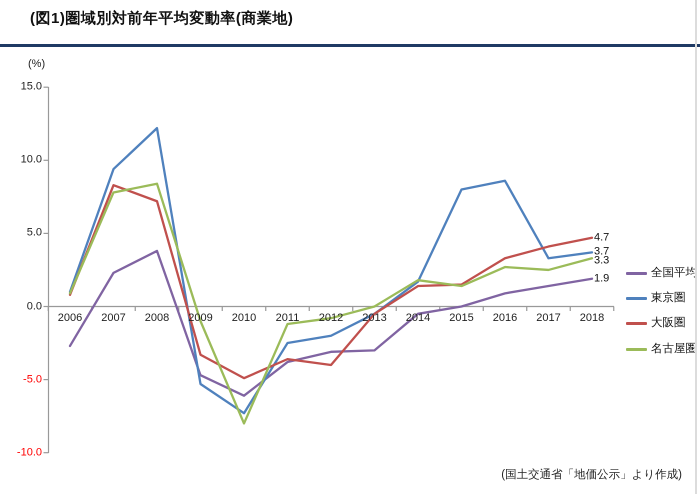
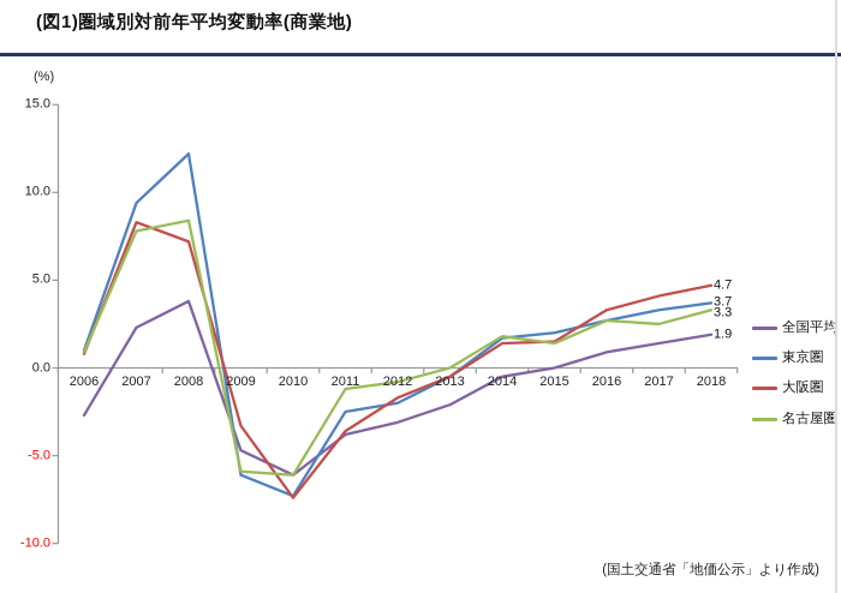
東京圏/2009: -5.3 -> -6.1
名古屋圏/2009: -1.0 -> -5.9
大阪圏/2010: -4.9 -> -7.4
名古屋圏/2010: -8.0 -> -6.1
大阪圏/2012: -4.0 -> -1.7
全国平均/2013: -3.0 -> -2.1
東京圏/2015: 8.0 -> 2.0
東京圏/2016: 8.6 -> 2.7
